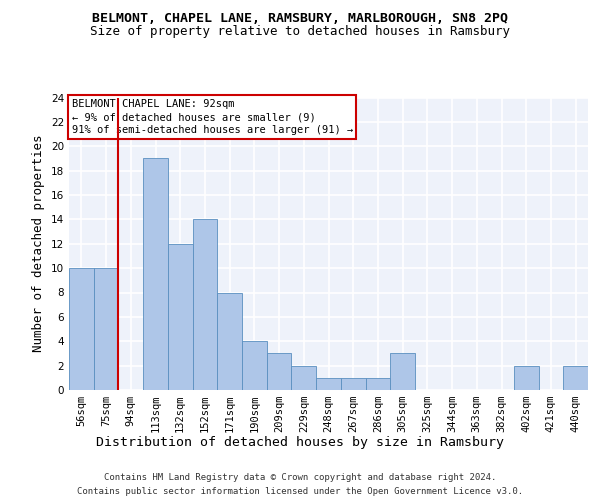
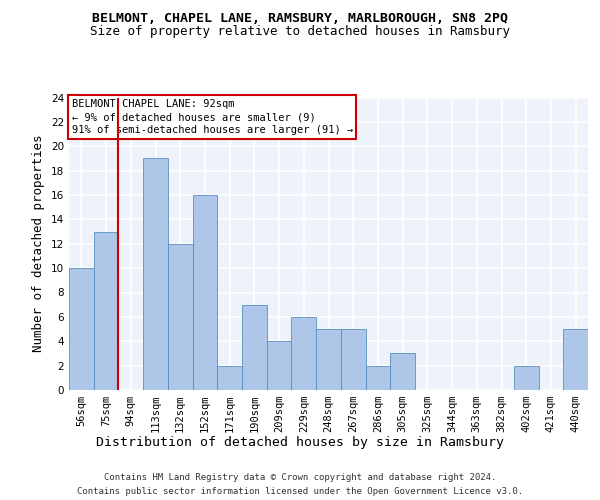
75sqm: 10 -> 13
152sqm: 14 -> 16
171sqm: 8 -> 2
190sqm: 4 -> 7
209sqm: 3 -> 4
229sqm: 2 -> 6
248sqm: 1 -> 5
267sqm: 1 -> 5
286sqm: 1 -> 2
440sqm: 2 -> 5
